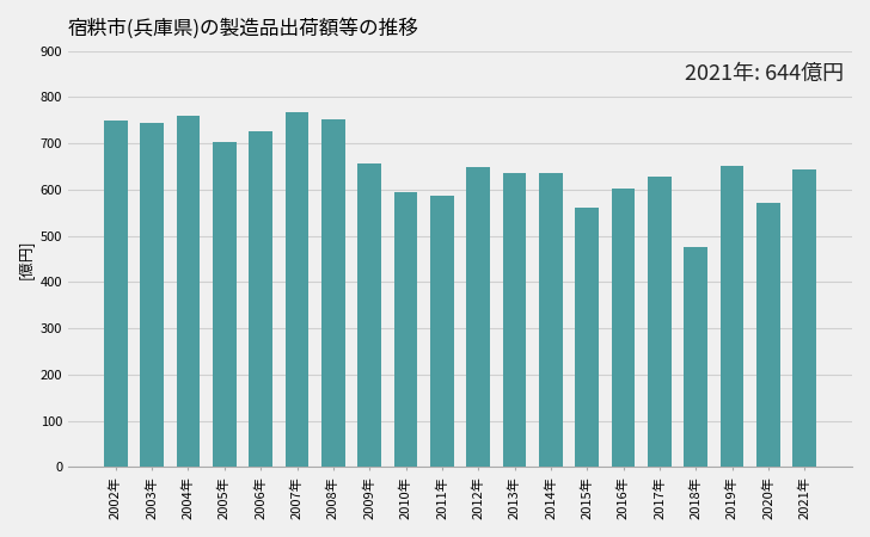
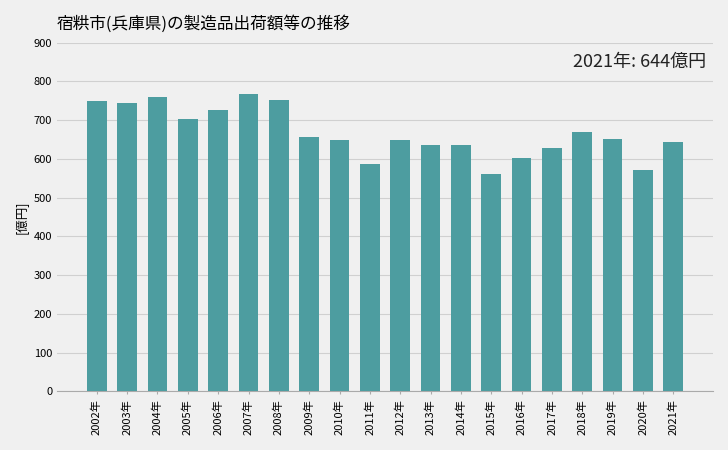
2010年: 595 -> 648
2018年: 475 -> 670
